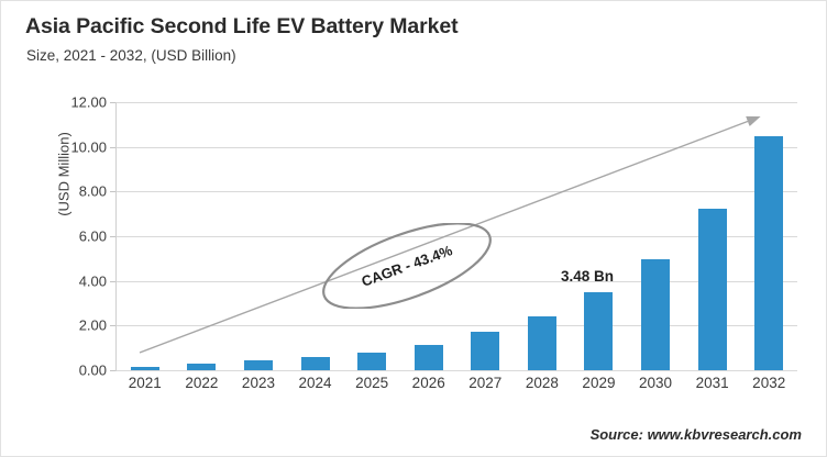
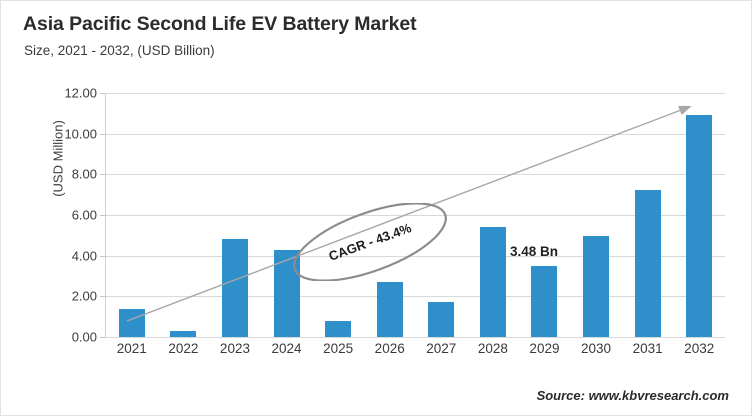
2021: 0.1 -> 1.4
2023: 0.4 -> 4.8
2024: 0.6 -> 4.3
2026: 1.1 -> 2.7
2028: 2.4 -> 5.4
2032: 10.5 -> 10.9
